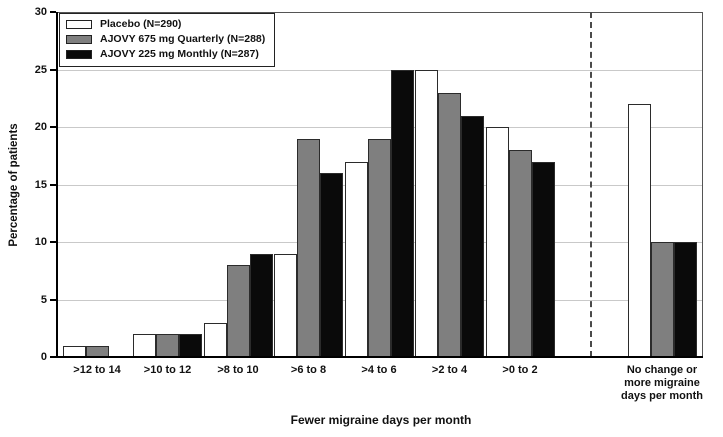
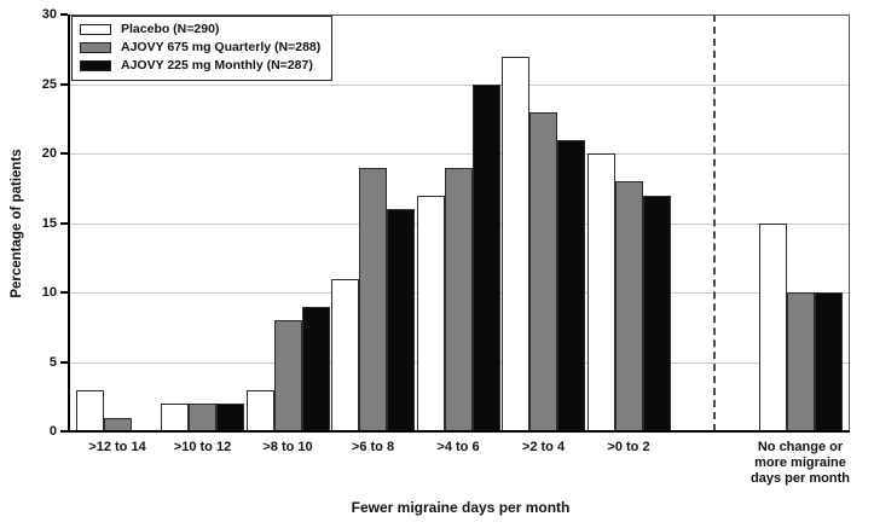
Placebo (N=290)/>12 to 14: 1 -> 3
Placebo (N=290)/>6 to 8: 9 -> 11
Placebo (N=290)/>2 to 4: 25 -> 27
Placebo (N=290)/No change or more migraine days per month: 22 -> 15
